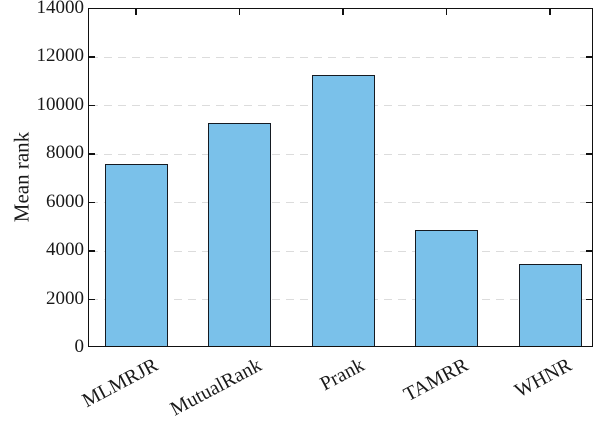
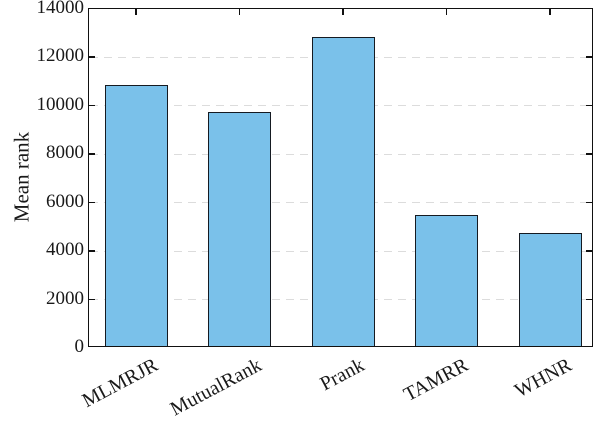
MLMRJR: 7500 -> 10800
MutualRank: 9200 -> 9600
Prank: 11200 -> 12800
TAMRR: 4800 -> 5400
WHNR: 3400 -> 4600
